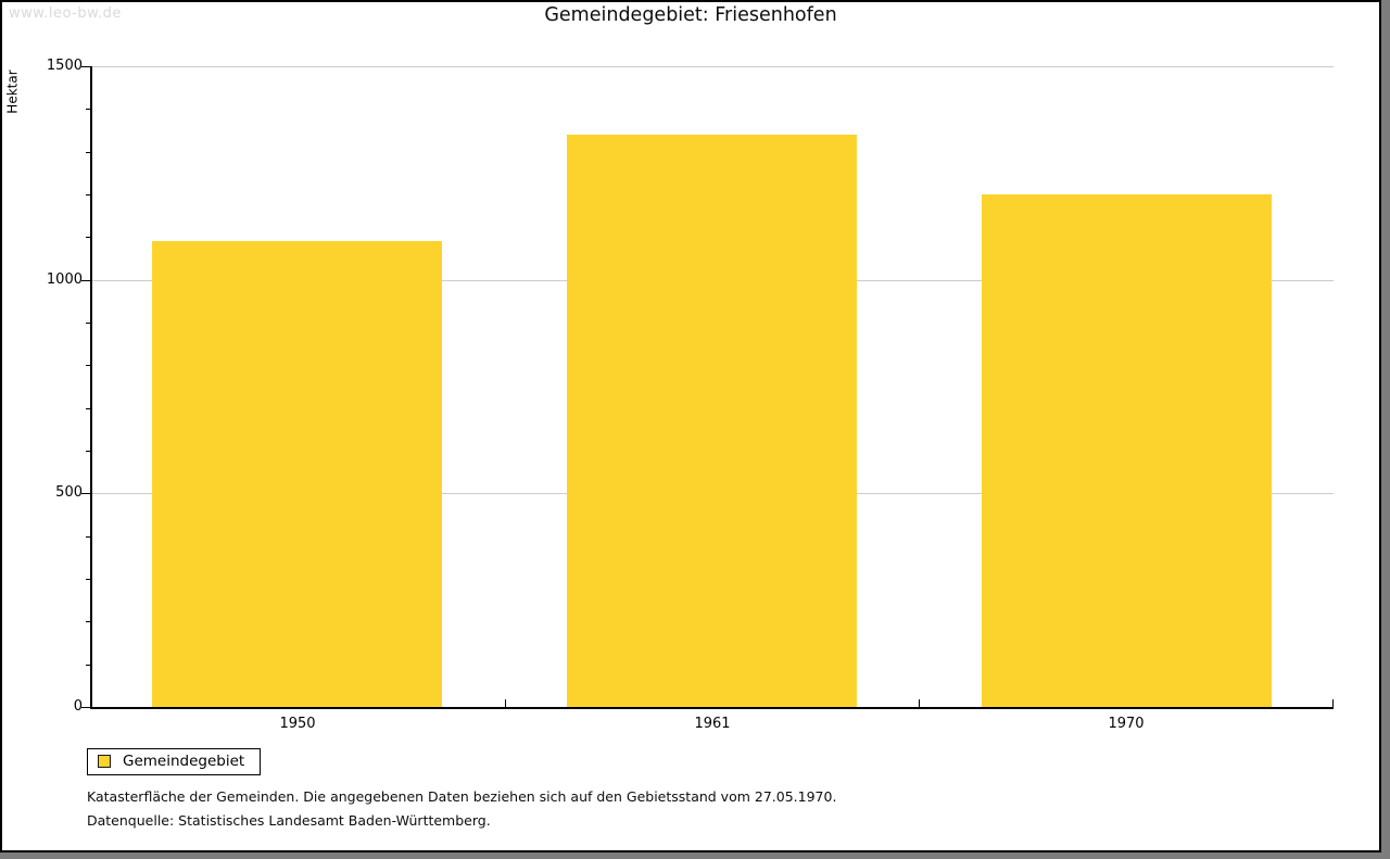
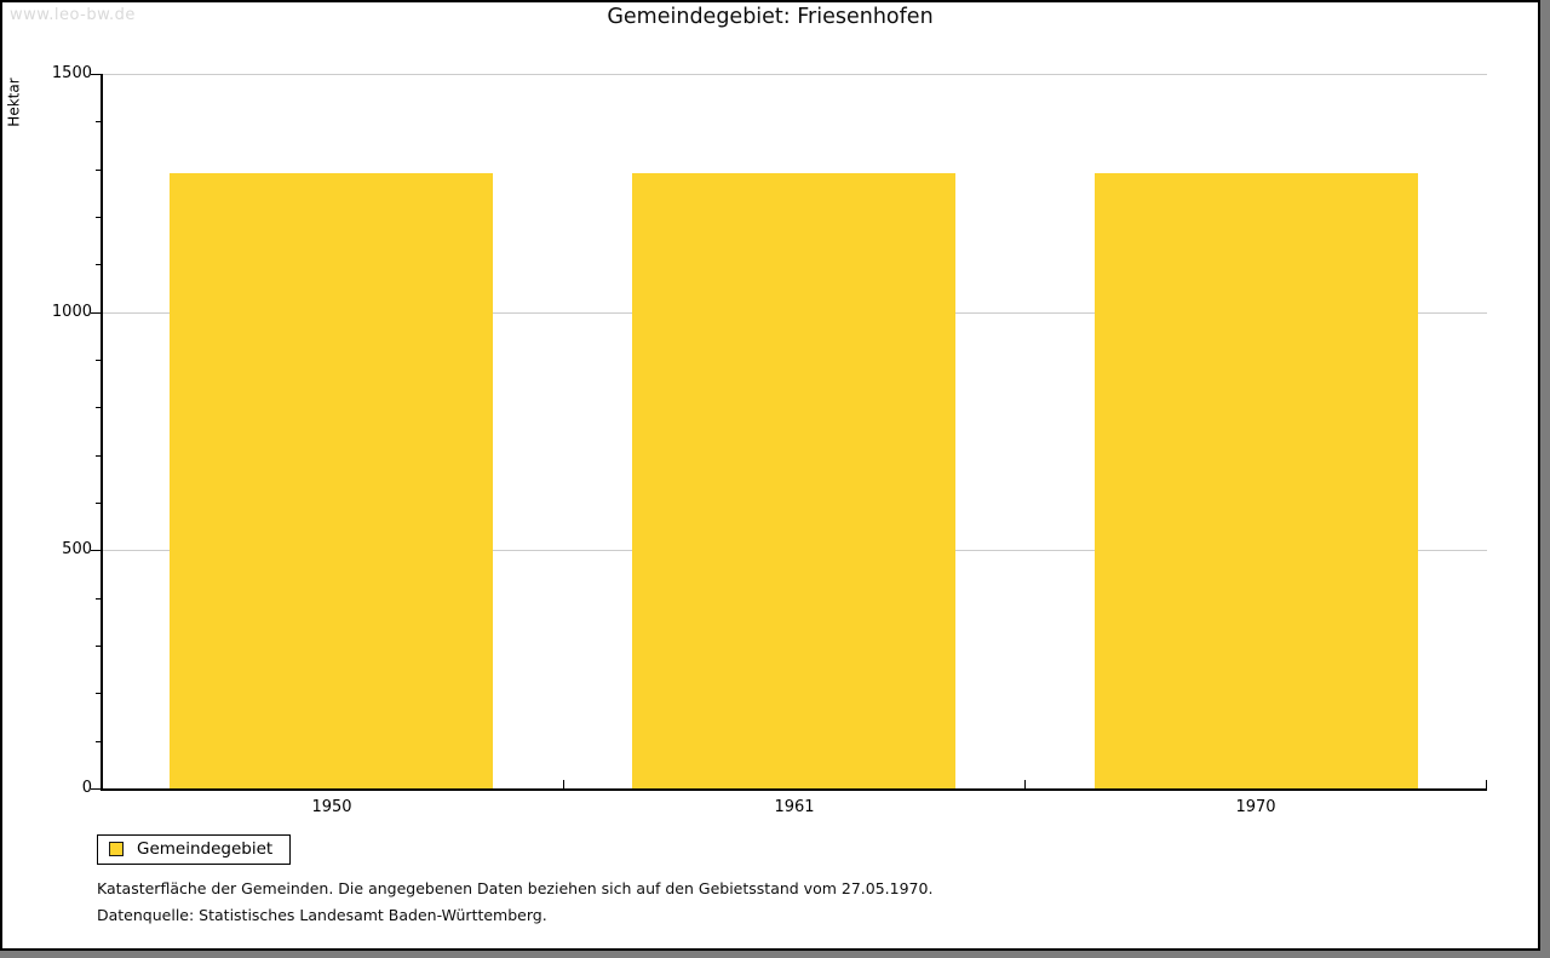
1950: 1090 -> 1290
1961: 1340 -> 1290
1970: 1200 -> 1290
